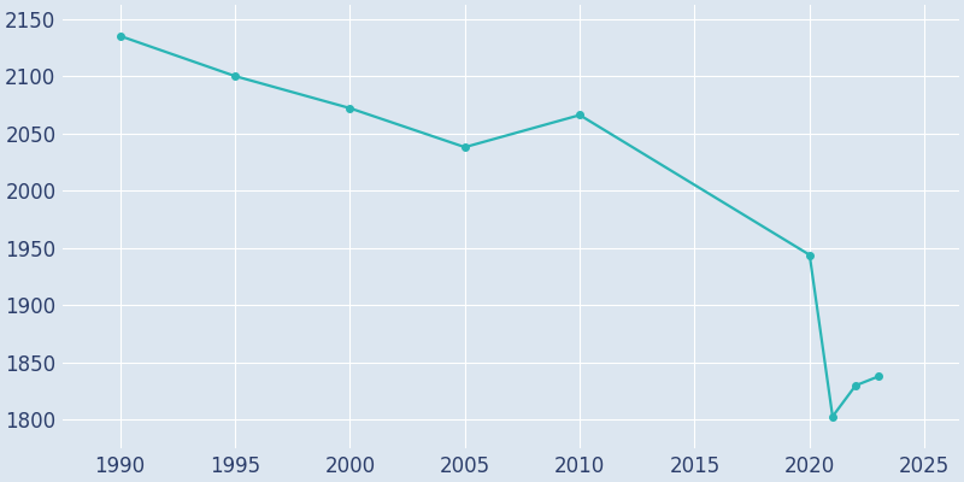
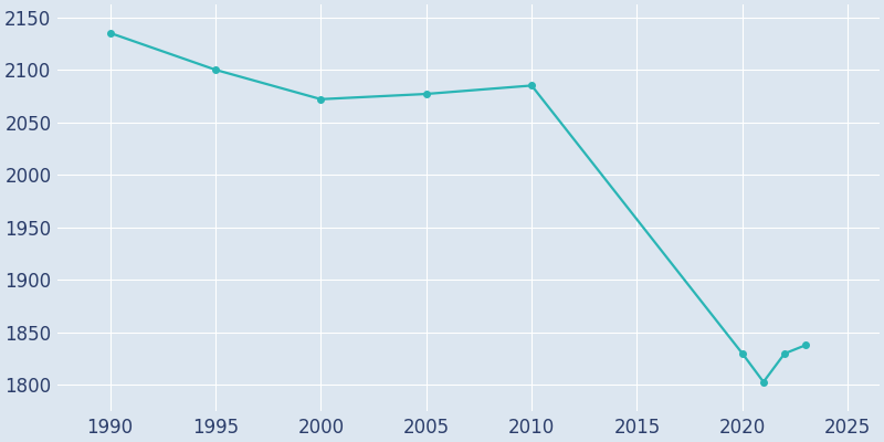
2005: 2038 -> 2077
2010: 2066 -> 2085
2020: 1944 -> 1830
